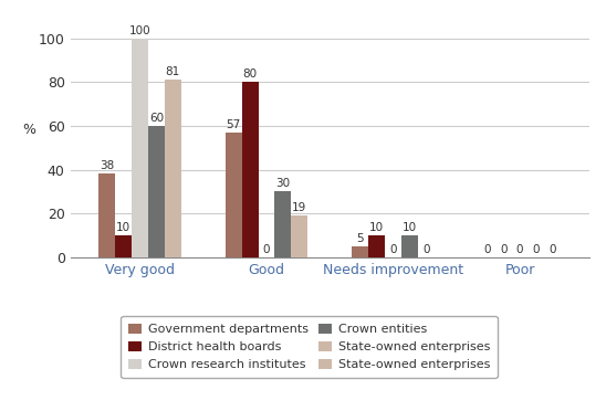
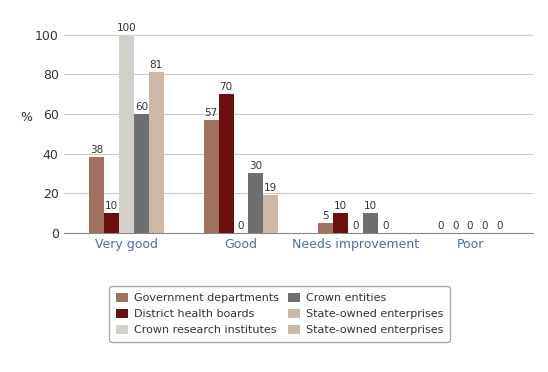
District health boards/Good: 80 -> 70
